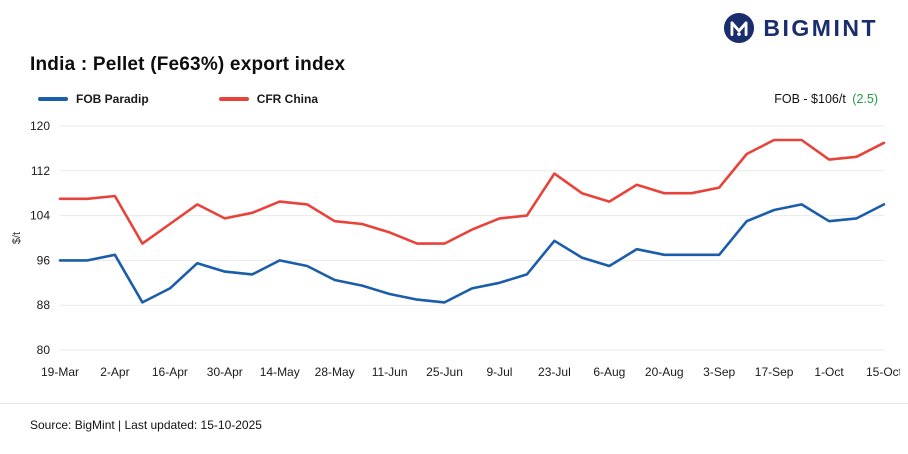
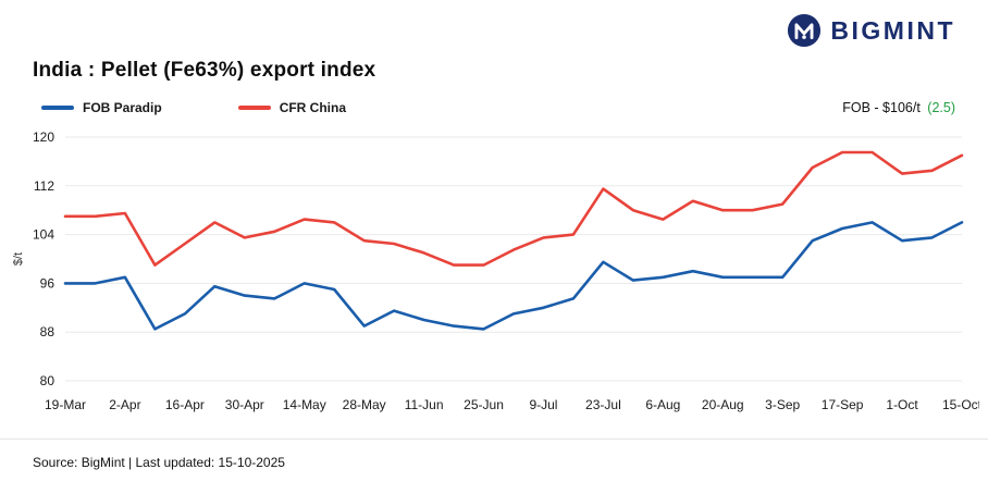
FOB Paradip/28-May: 92 -> 89
FOB Paradip/6-Aug: 95 -> 97
